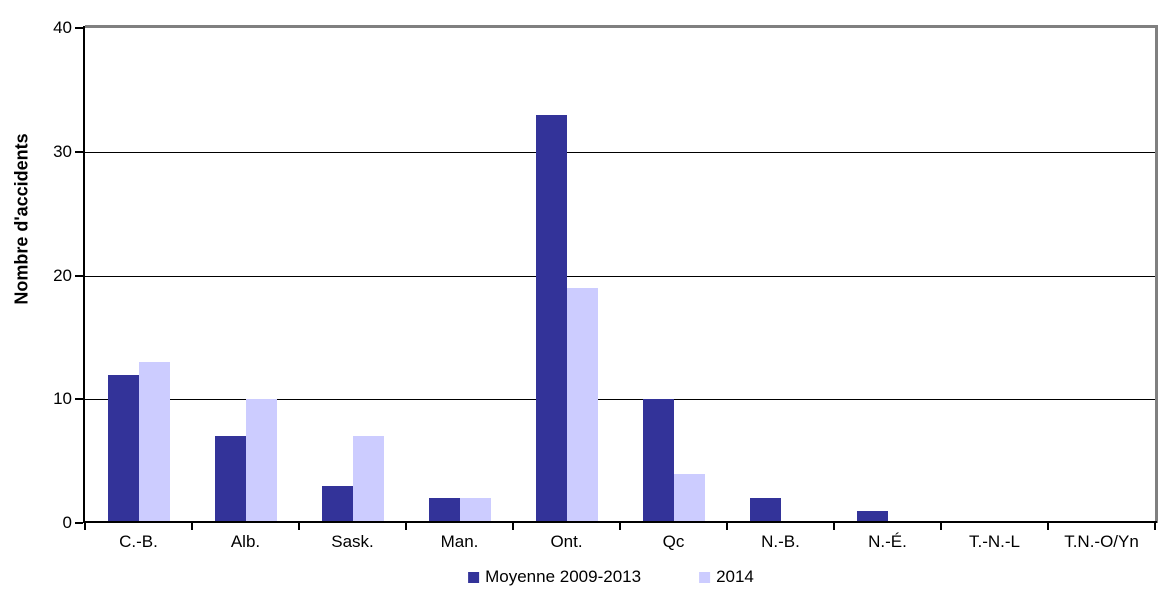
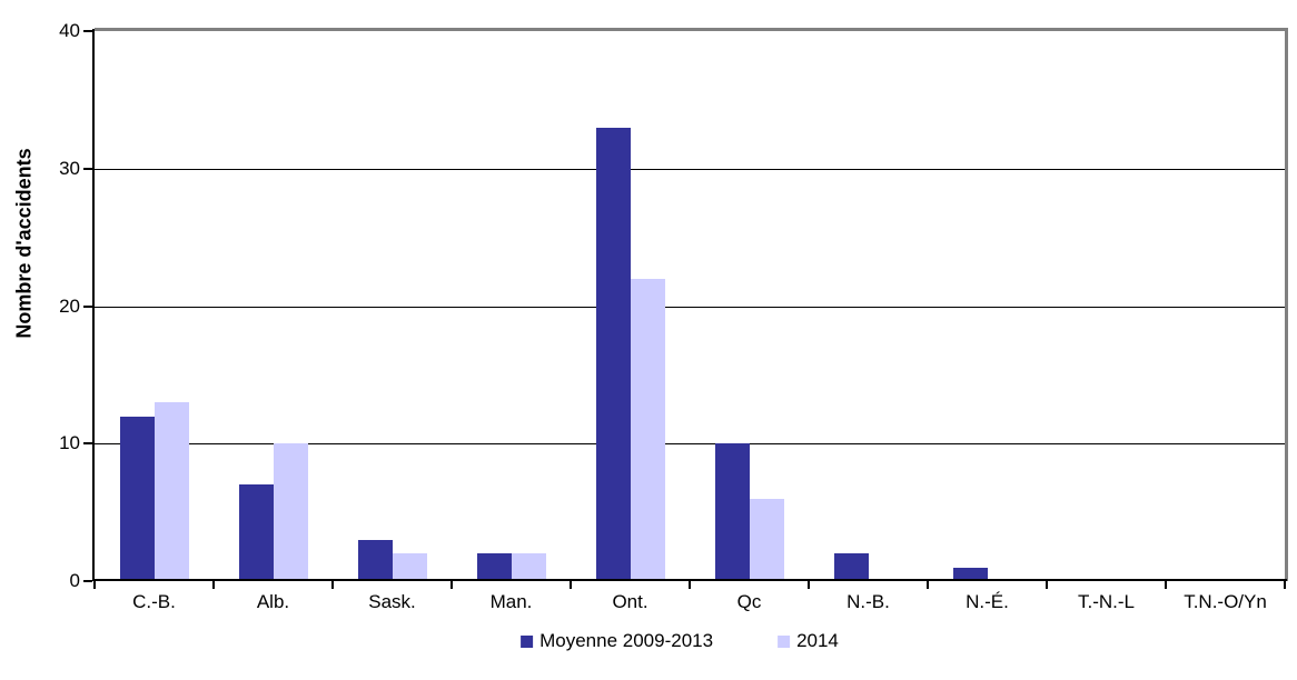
2014/Sask.: 7 -> 2
2014/Ont.: 19 -> 22
2014/Qc: 4 -> 6
